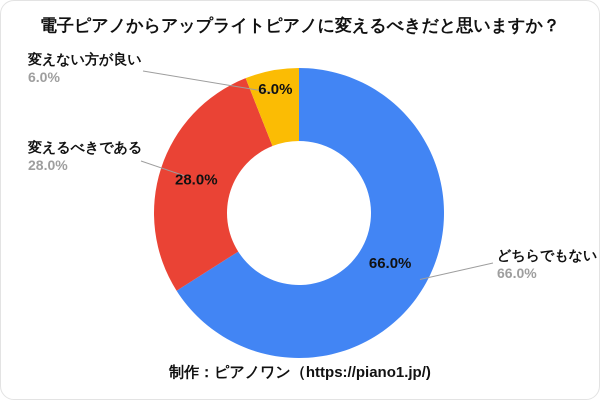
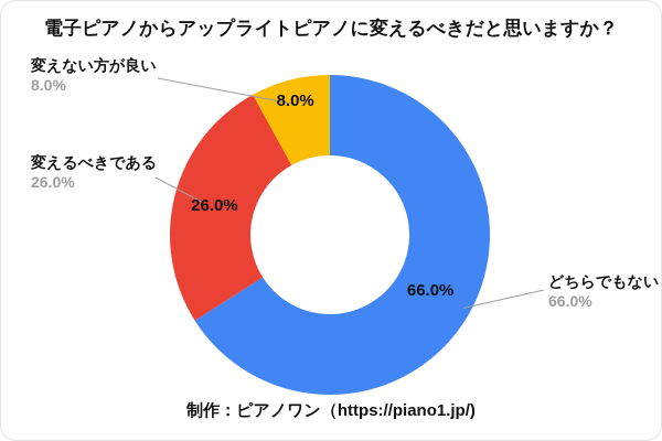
変えるべきである: 28.0% -> 26.0%
変えない方が良い: 6.0% -> 8.0%
